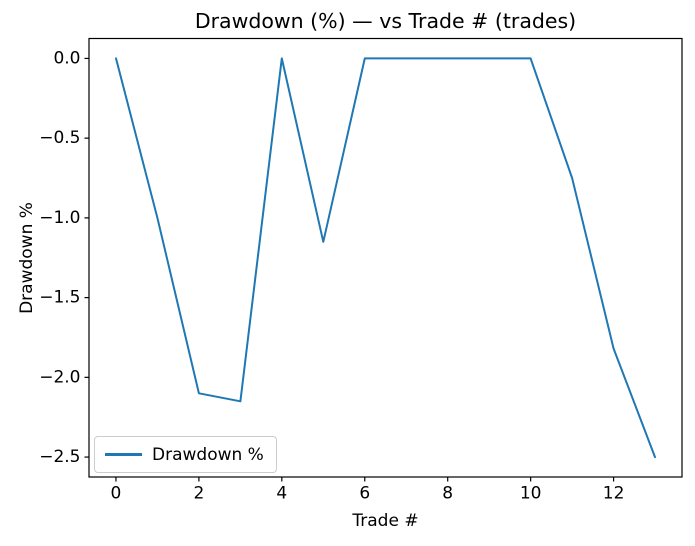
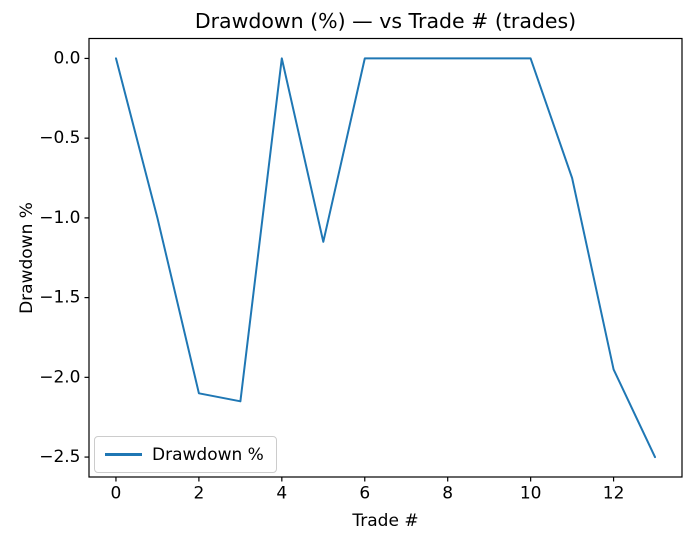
12: -1.82 -> -1.95
